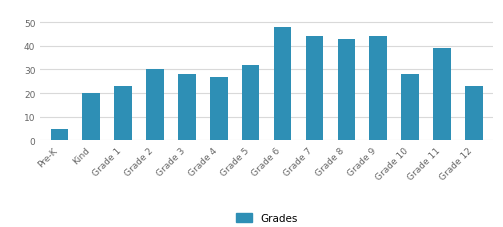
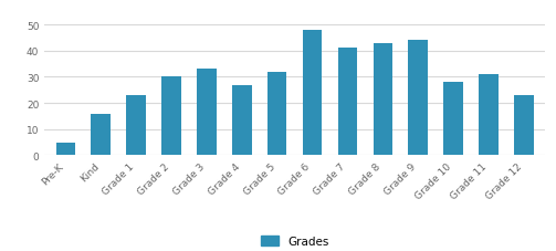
Kind: 20 -> 16
Grade 3: 28 -> 33
Grade 7: 44 -> 41
Grade 11: 39 -> 31
